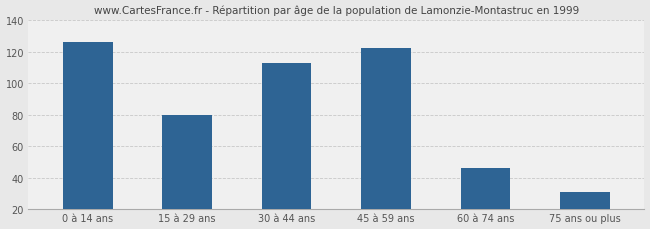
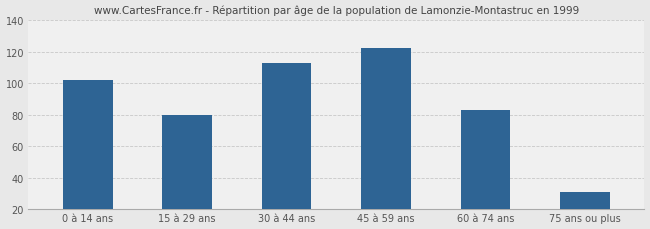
0 à 14 ans: 126 -> 102
60 à 74 ans: 46 -> 83
